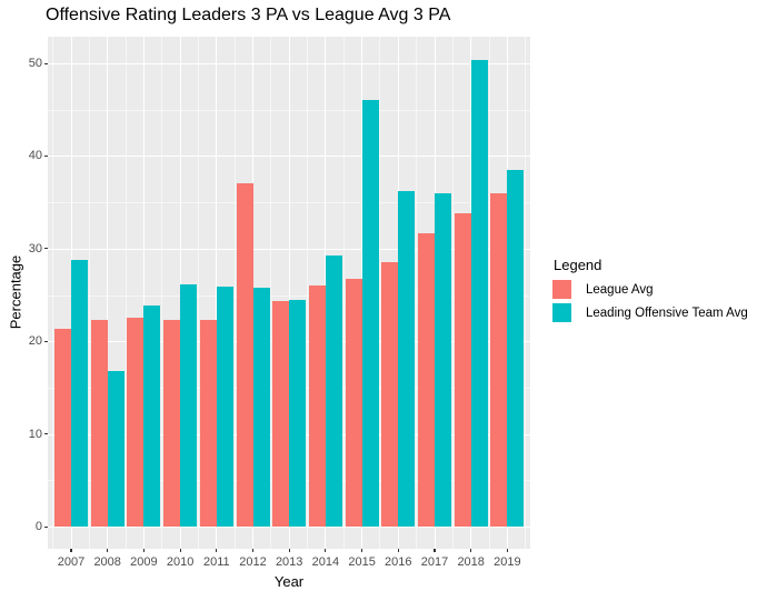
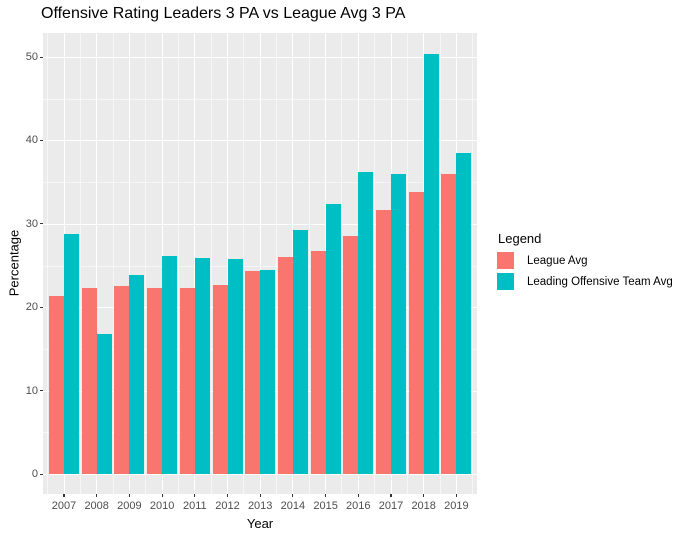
League Avg/2012: 37 -> 23
Leading Offensive Team Avg/2015: 46 -> 32
